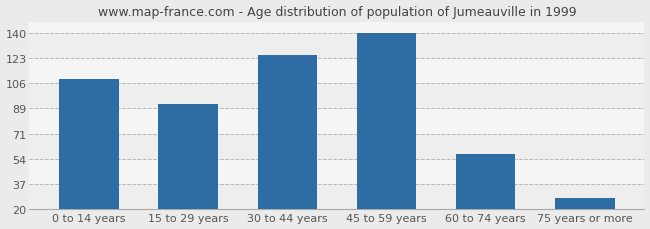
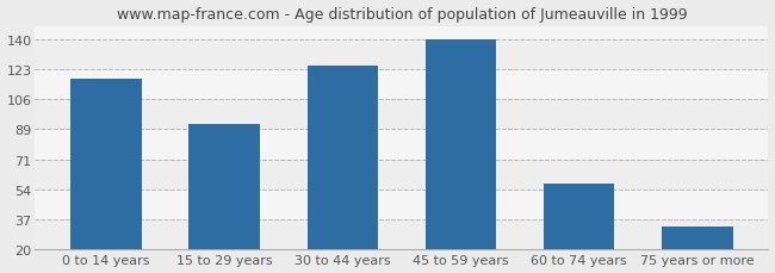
0 to 14 years: 109 -> 118
75 years or more: 28 -> 33
